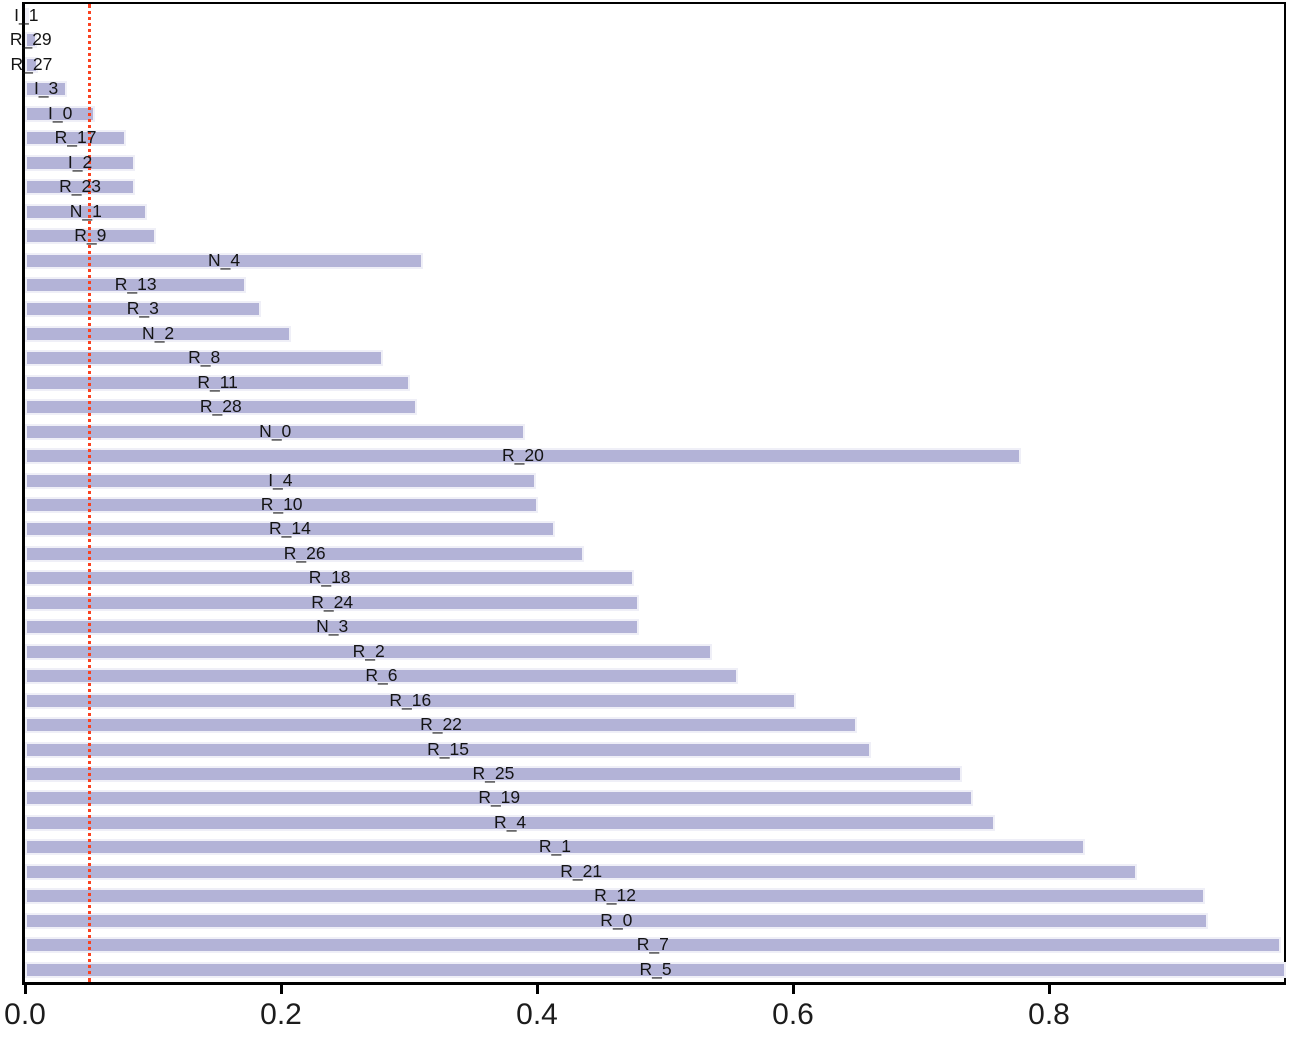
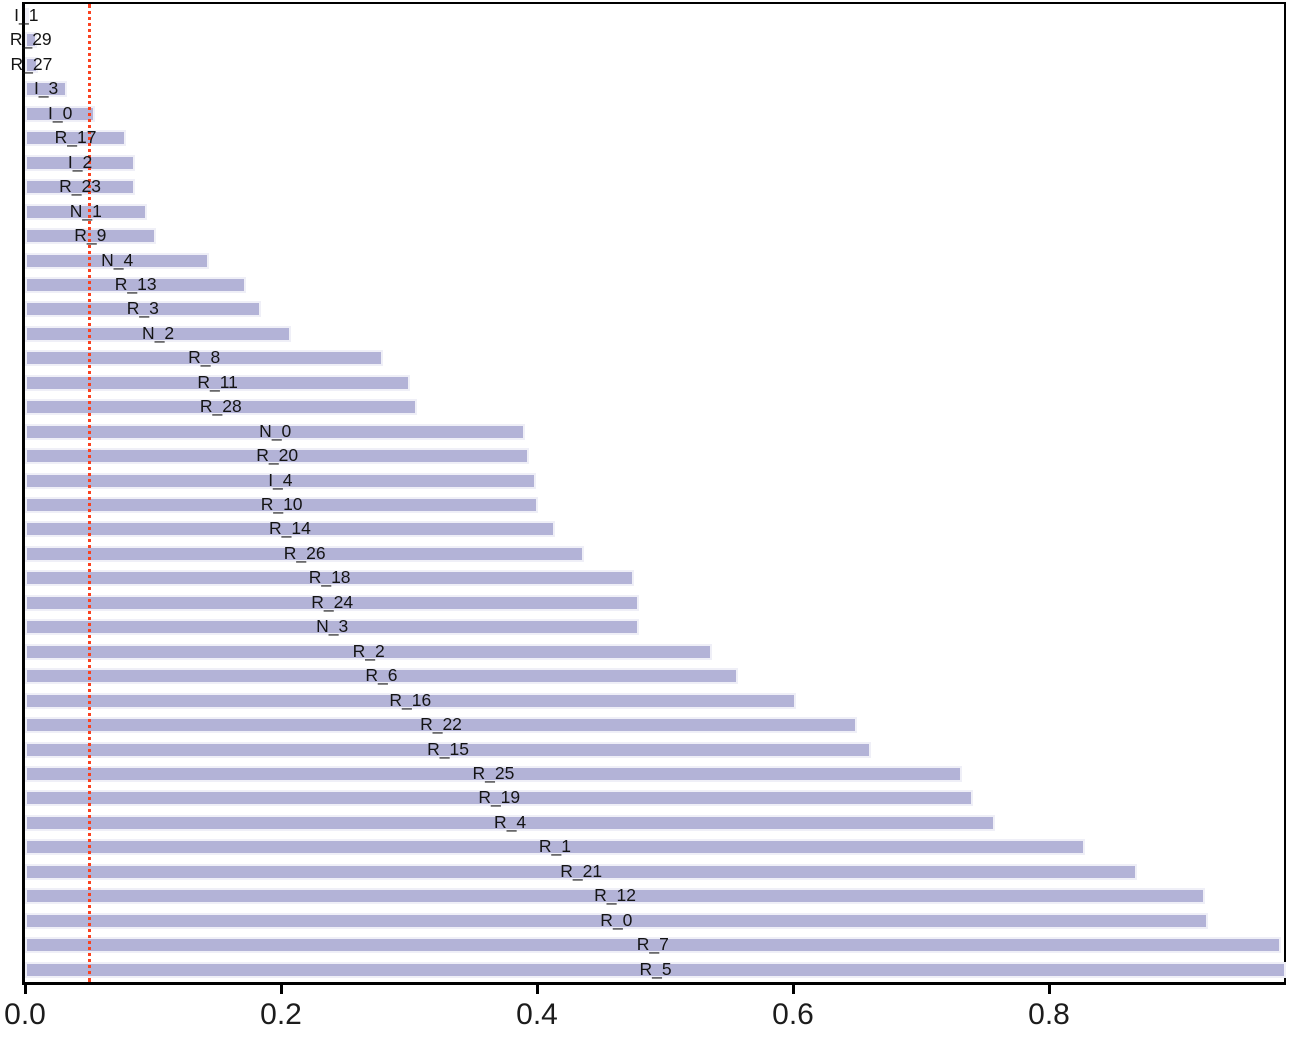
N_4: 0.311 -> 0.144
R_20: 0.778 -> 0.394
